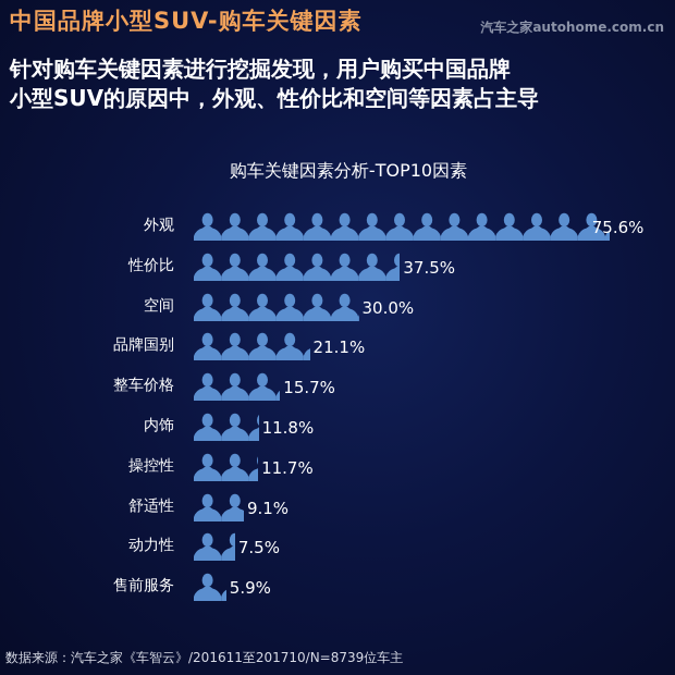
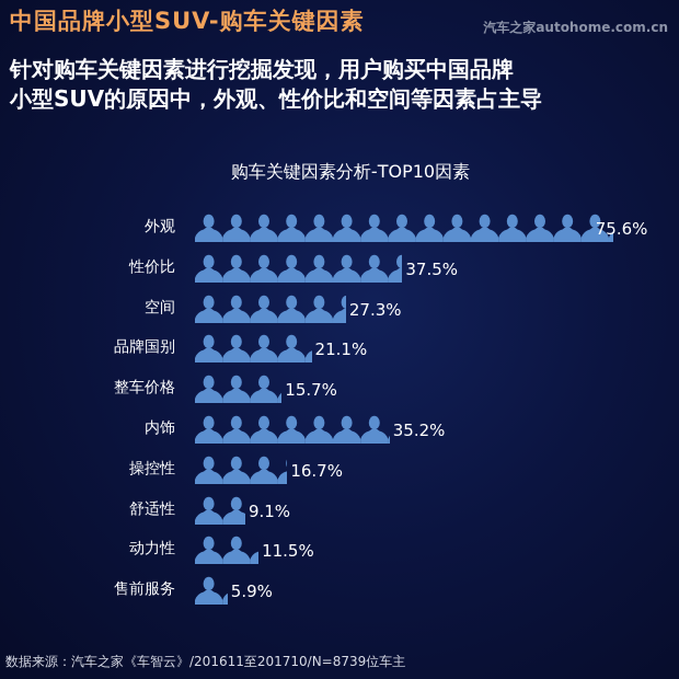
空间: 30.0% -> 27.3%
内饰: 11.8% -> 35.2%
操控性: 11.7% -> 16.7%
动力性: 7.5% -> 11.5%
